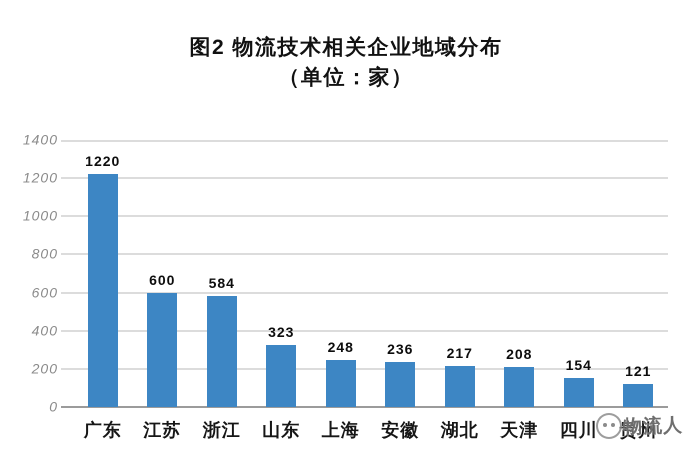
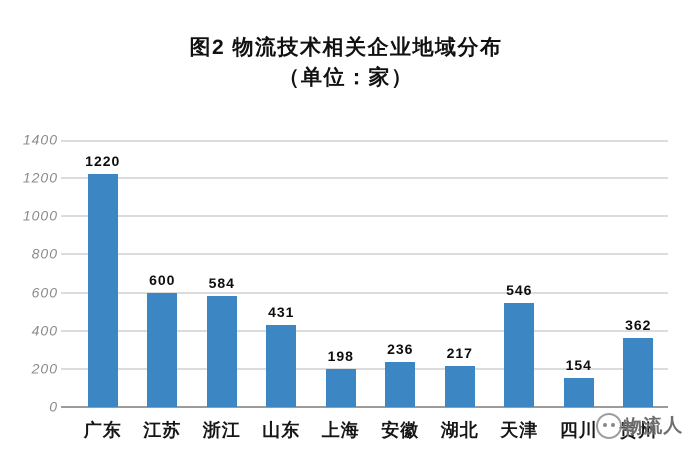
山东: 323 -> 431
上海: 248 -> 198
天津: 208 -> 546
贵州: 121 -> 362
